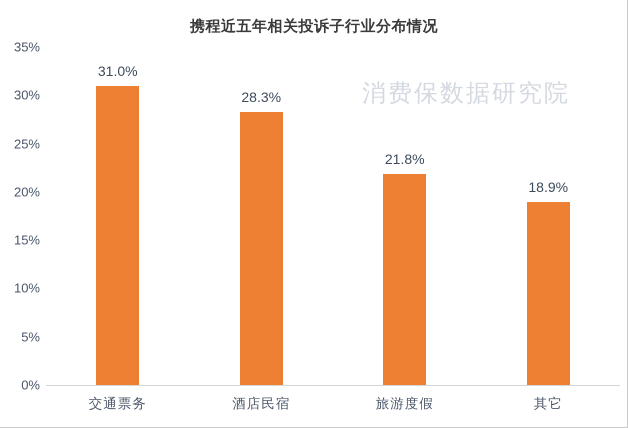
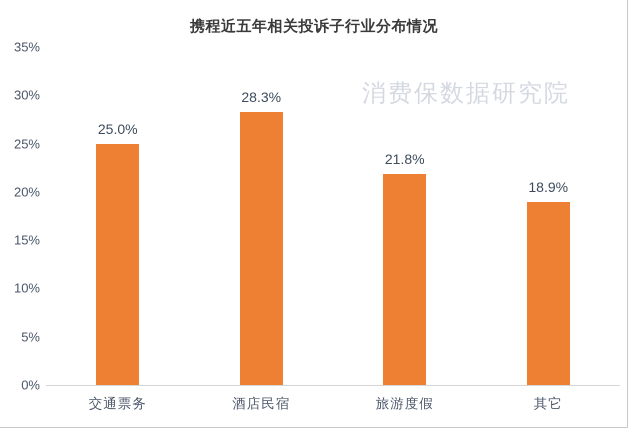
交通票务: 31.0% -> 25.0%
